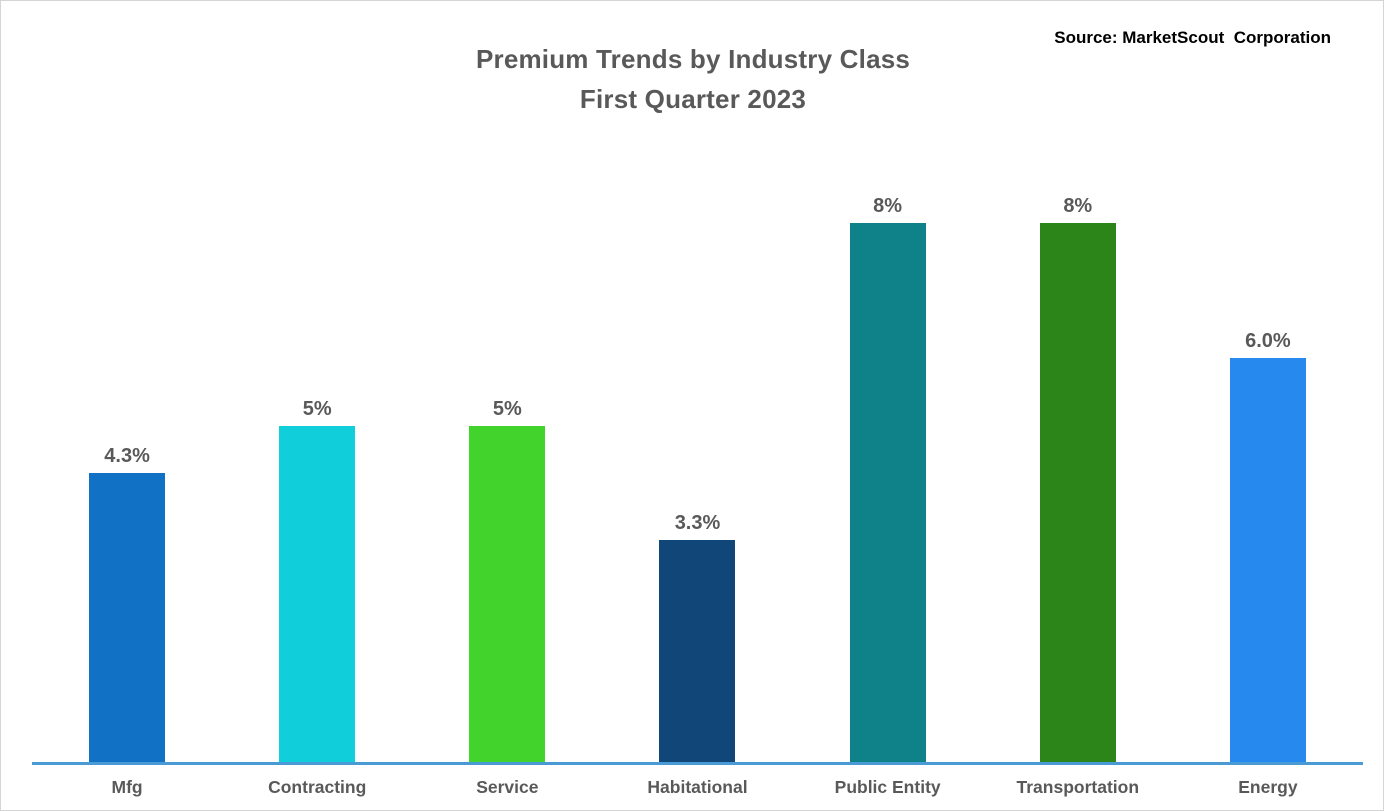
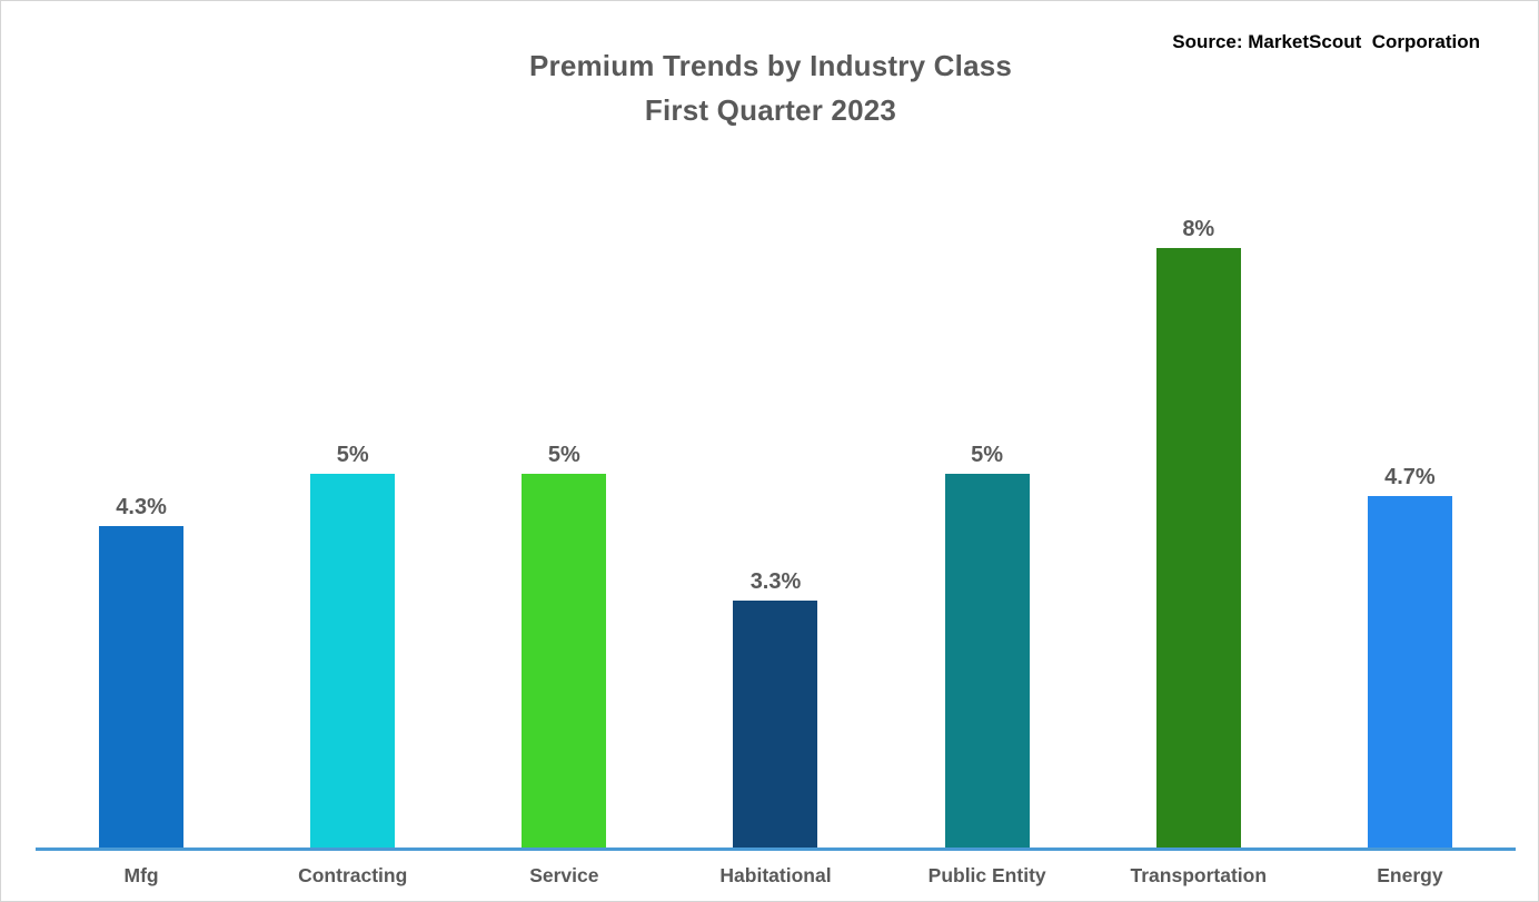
Public Entity: 8% -> 5%
Energy: 6.0% -> 4.7%
